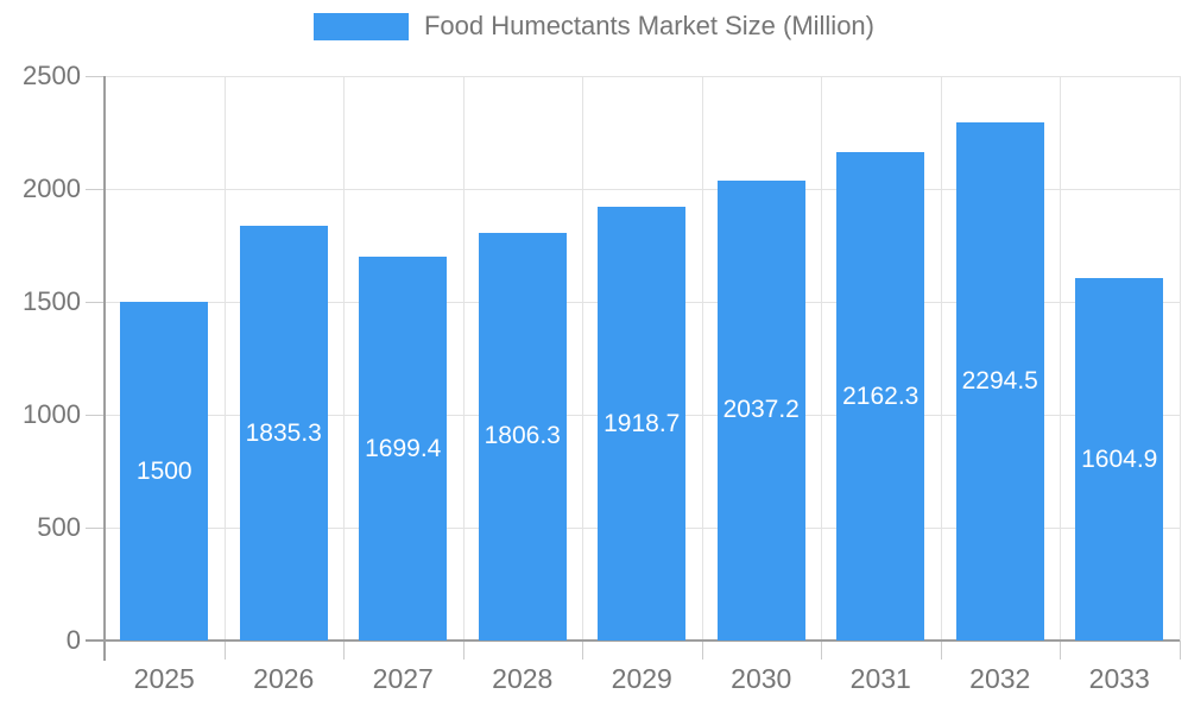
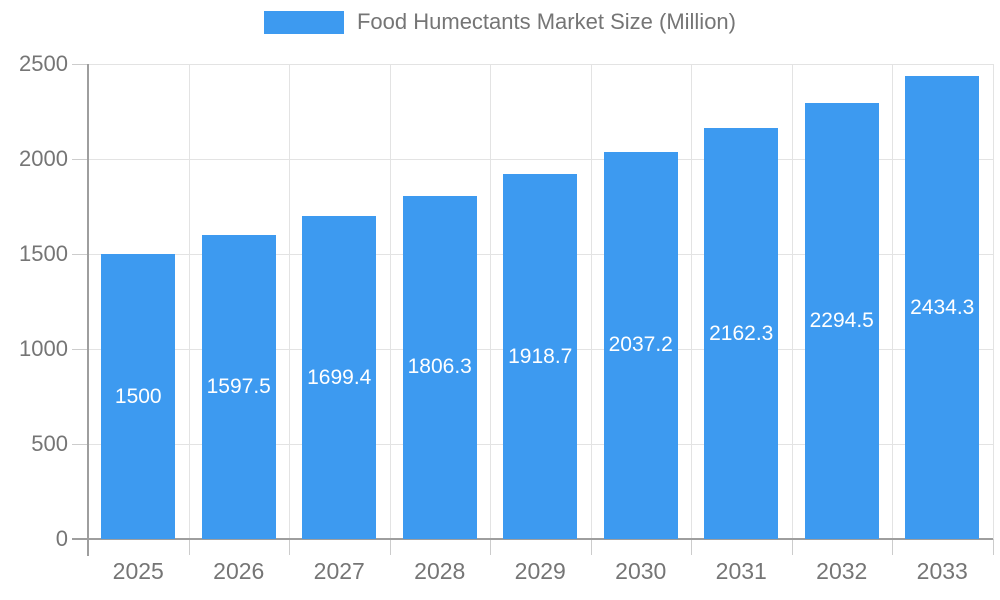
2026: 1835.3 -> 1597.5
2033: 1604.9 -> 2434.3
